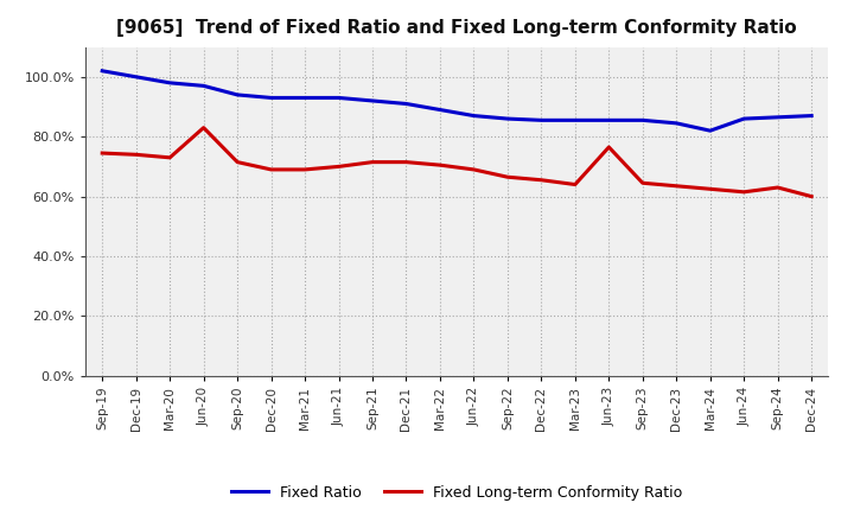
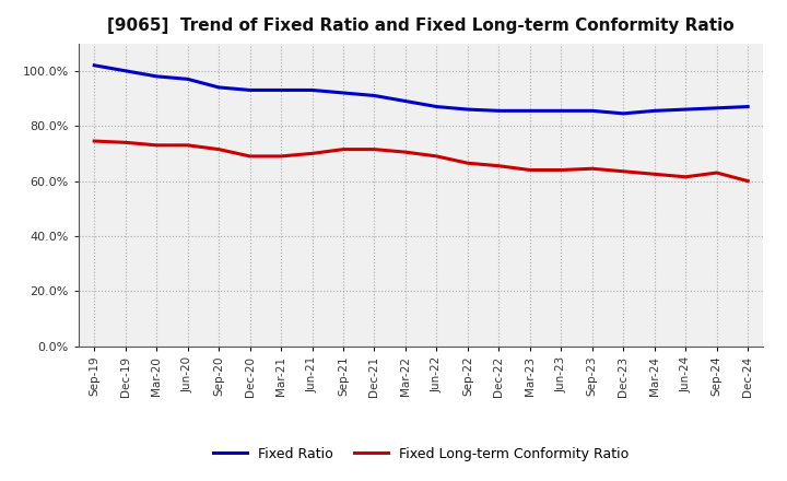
Fixed Long-term Conformity Ratio/Jun-20: 83.0% -> 73.0%
Fixed Long-term Conformity Ratio/Jun-23: 76.5% -> 64.0%
Fixed Ratio/Mar-24: 82.0% -> 85.5%
